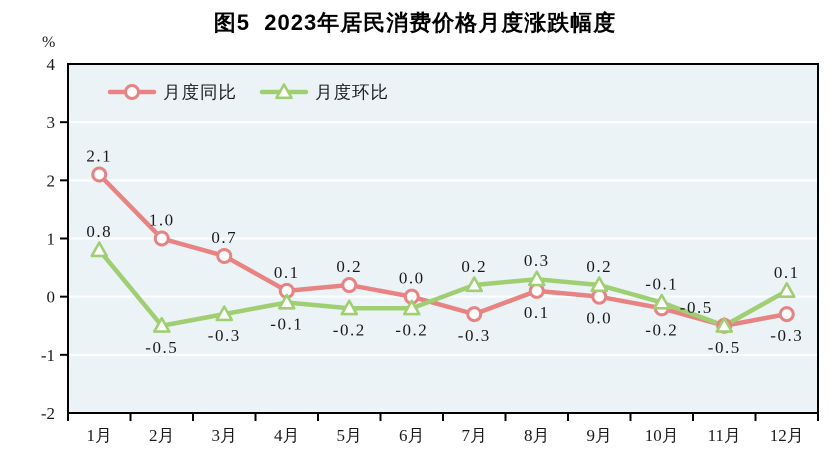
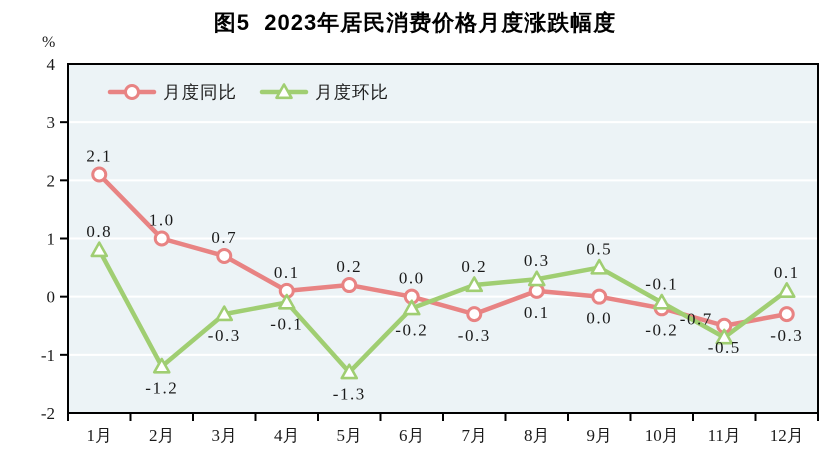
月度环比/2月: -0.5 -> -1.2
月度环比/5月: -0.2 -> -1.3
月度环比/9月: 0.2 -> 0.5
月度环比/11月: -0.5 -> -0.7
